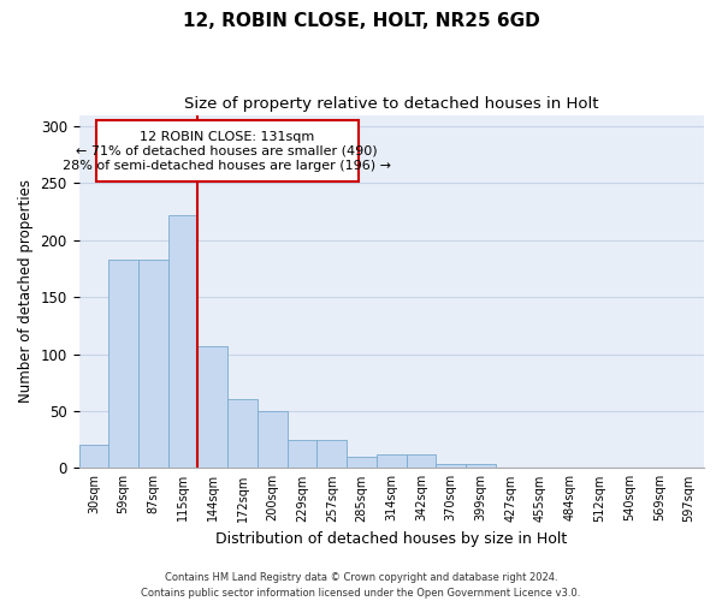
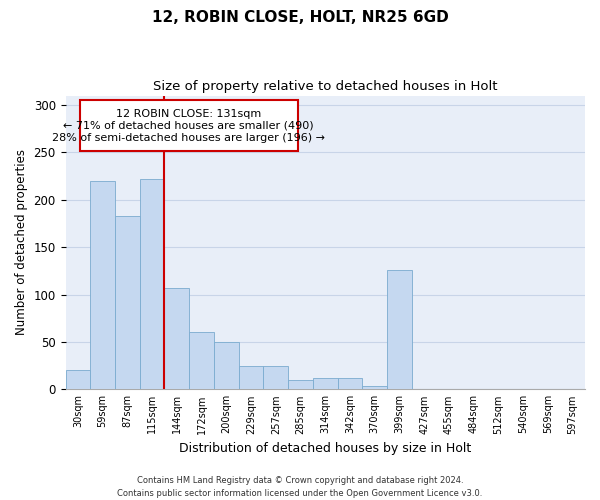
59sqm: 183 -> 220
399sqm: 3 -> 126
